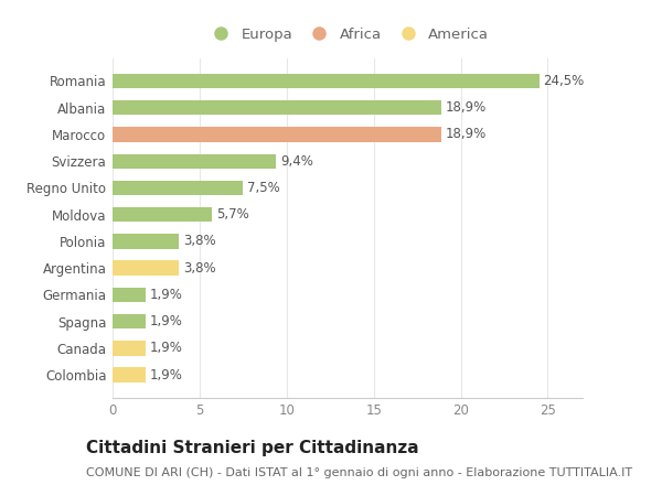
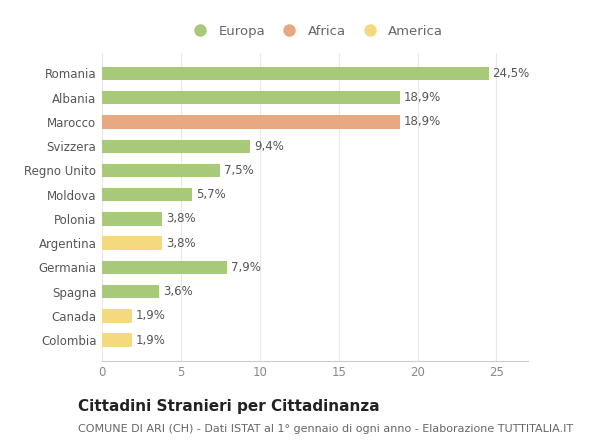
Germania: 1,9% -> 7,9%
Spagna: 1,9% -> 3,6%
